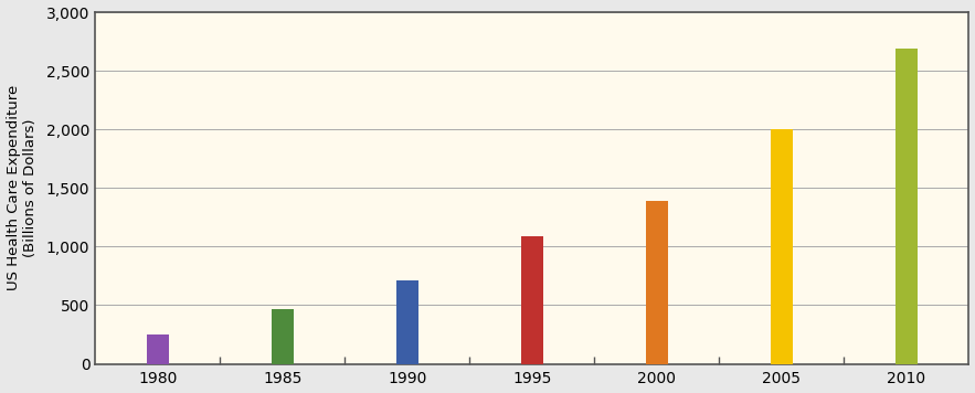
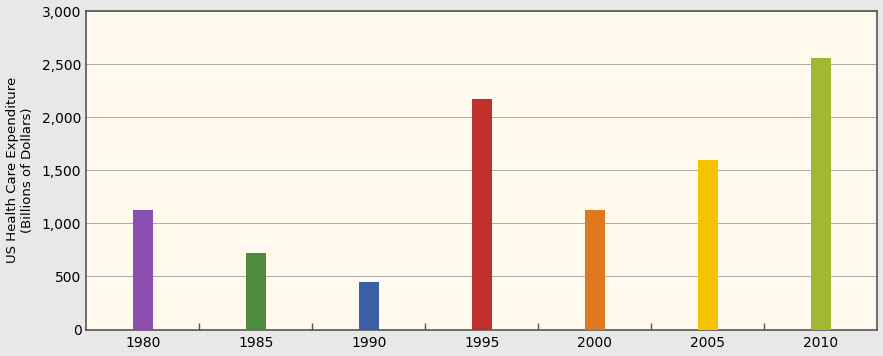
1980: 250 -> 1,130
1985: 470 -> 720
1990: 710 -> 450
1995: 1,090 -> 2,170
2000: 1,390 -> 1,130
2005: 2,000 -> 1,600
2010: 2,690 -> 2,560
